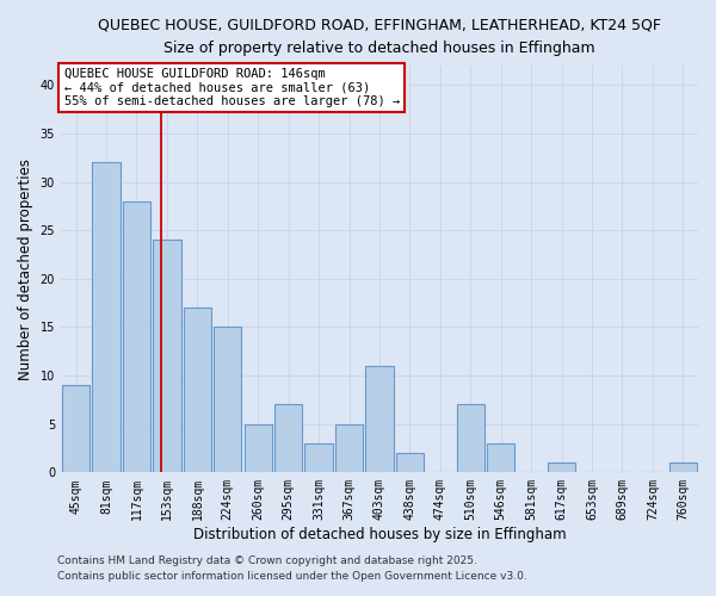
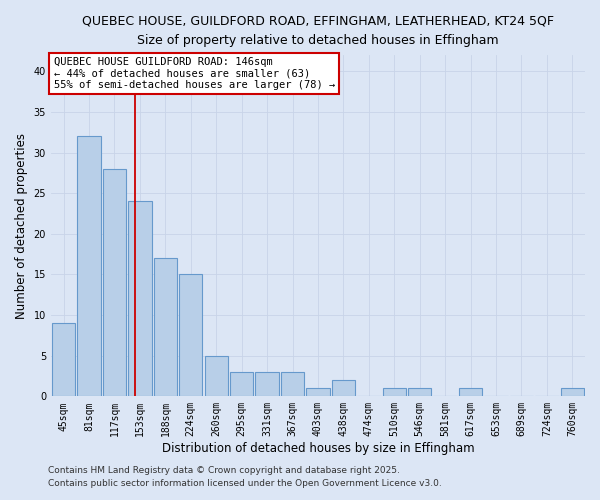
295sqm: 7 -> 3
367sqm: 5 -> 3
403sqm: 11 -> 1
510sqm: 7 -> 1
546sqm: 3 -> 1
